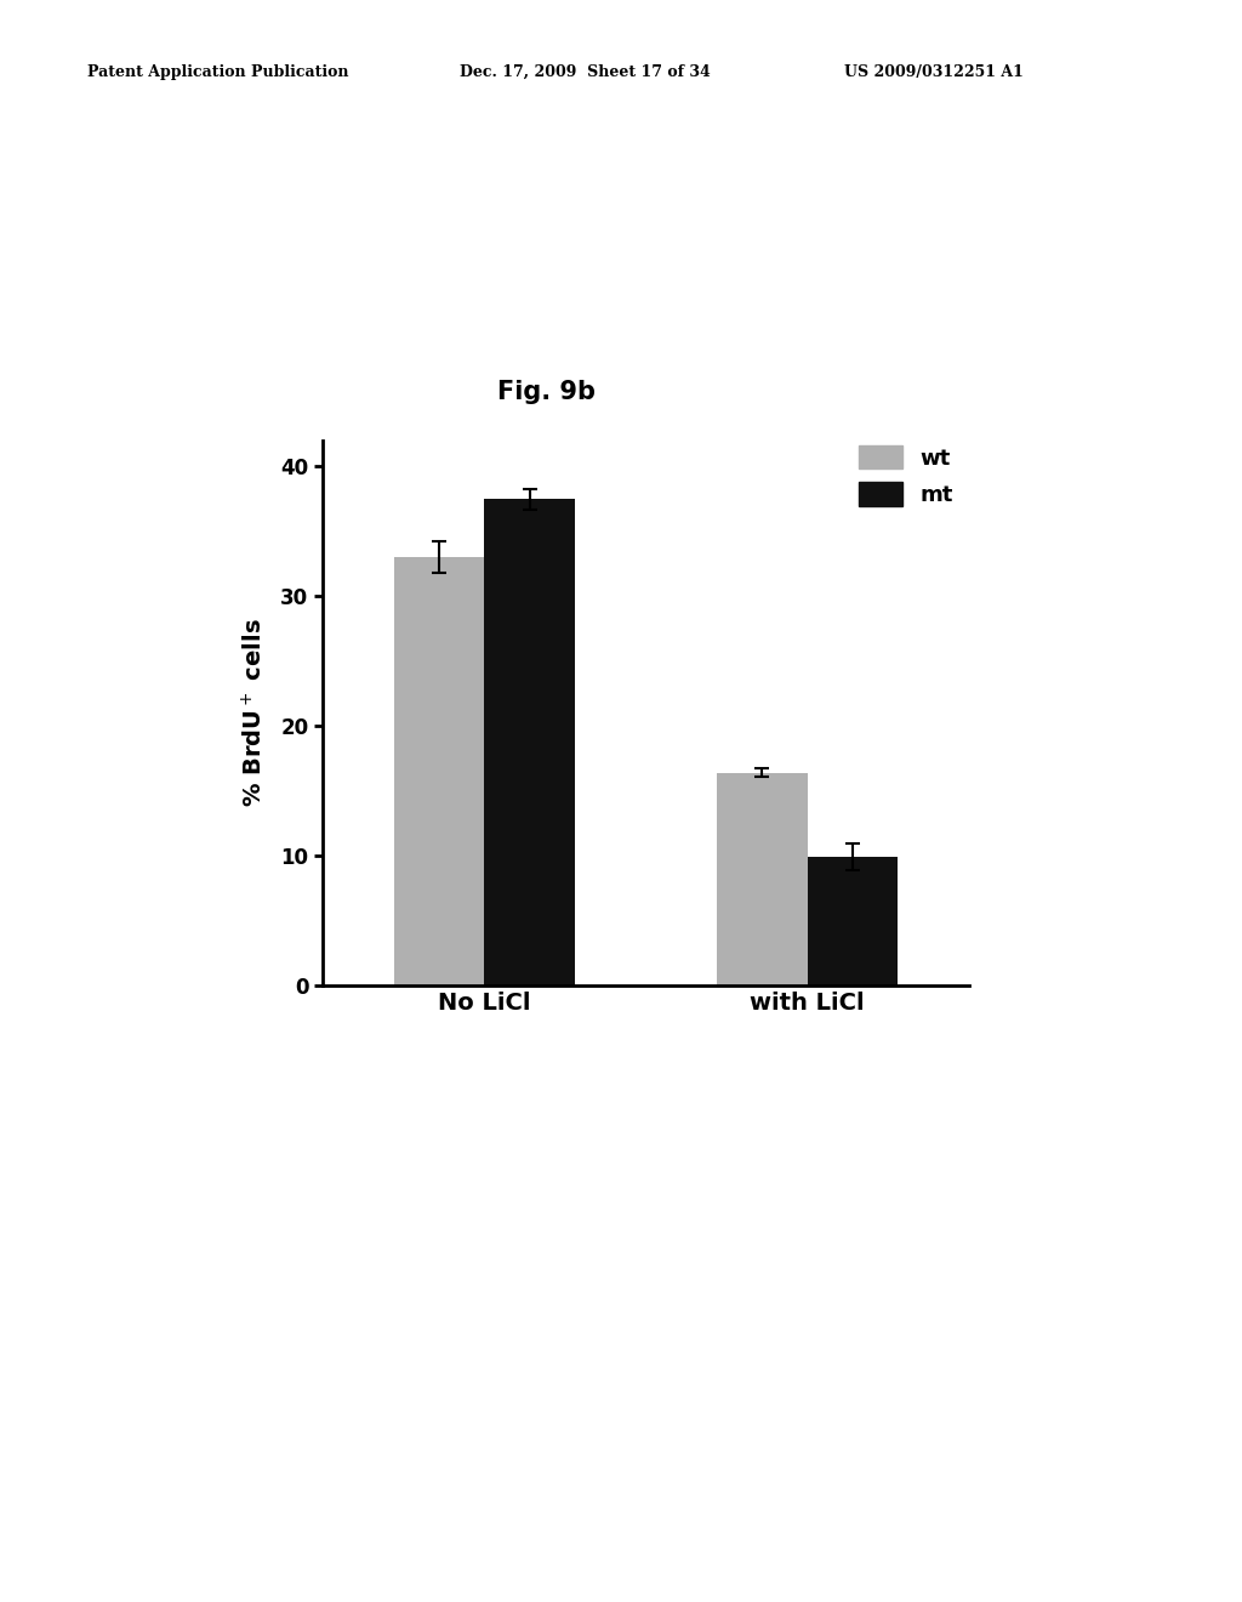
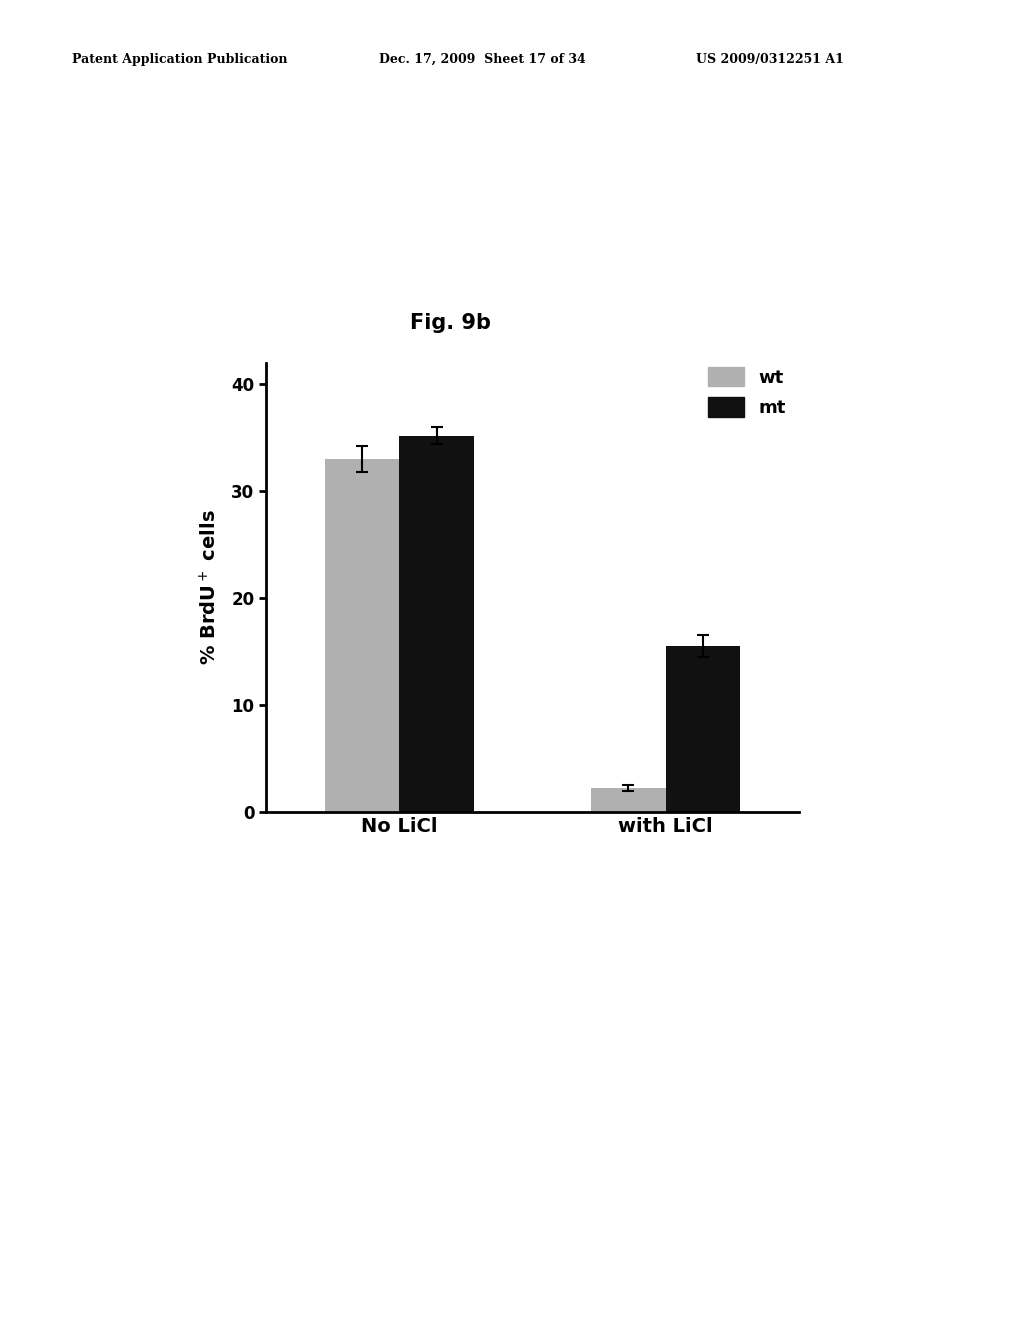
mt/No LiCl: 37.5 -> 35.2
wt/with LiCl: 16.4 -> 2.2
mt/with LiCl: 9.9 -> 15.5
